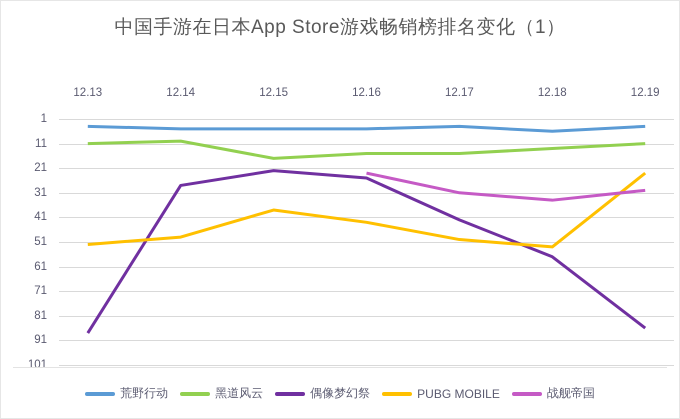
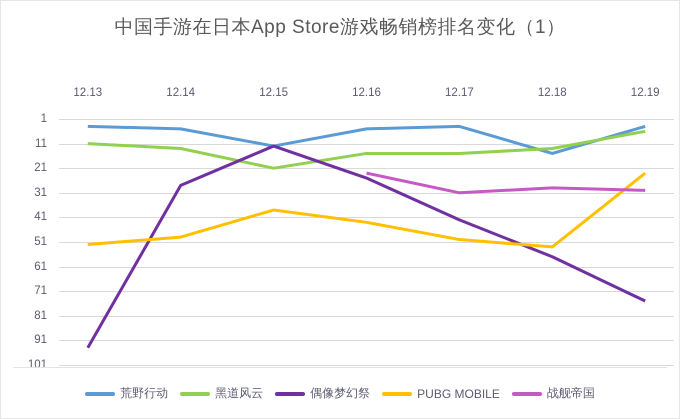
偶像梦幻祭/12.13: 88 -> 94
黑道风云/12.14: 10 -> 13
荒野行动/12.15: 5 -> 12
黑道风云/12.15: 17 -> 21
偶像梦幻祭/12.15: 22 -> 12
荒野行动/12.18: 6 -> 15
战舰帝国/12.18: 34 -> 29
黑道风云/12.19: 11 -> 6
偶像梦幻祭/12.19: 86 -> 75
